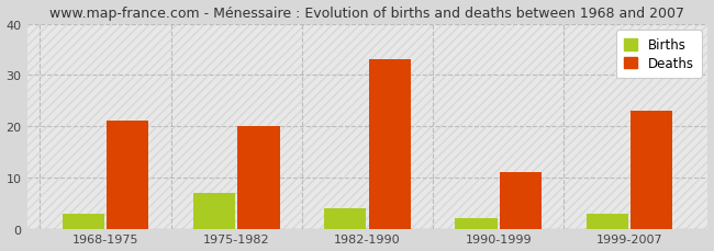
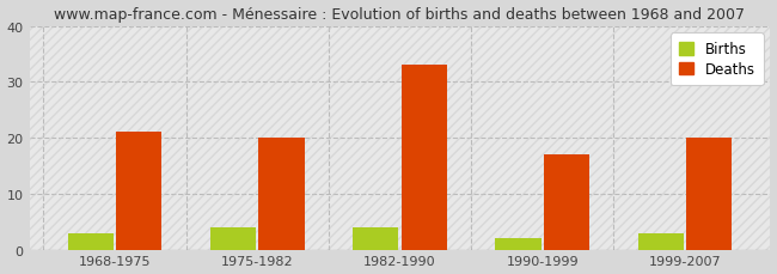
Births/1975-1982: 7 -> 4
Deaths/1990-1999: 11 -> 17
Deaths/1999-2007: 23 -> 20
